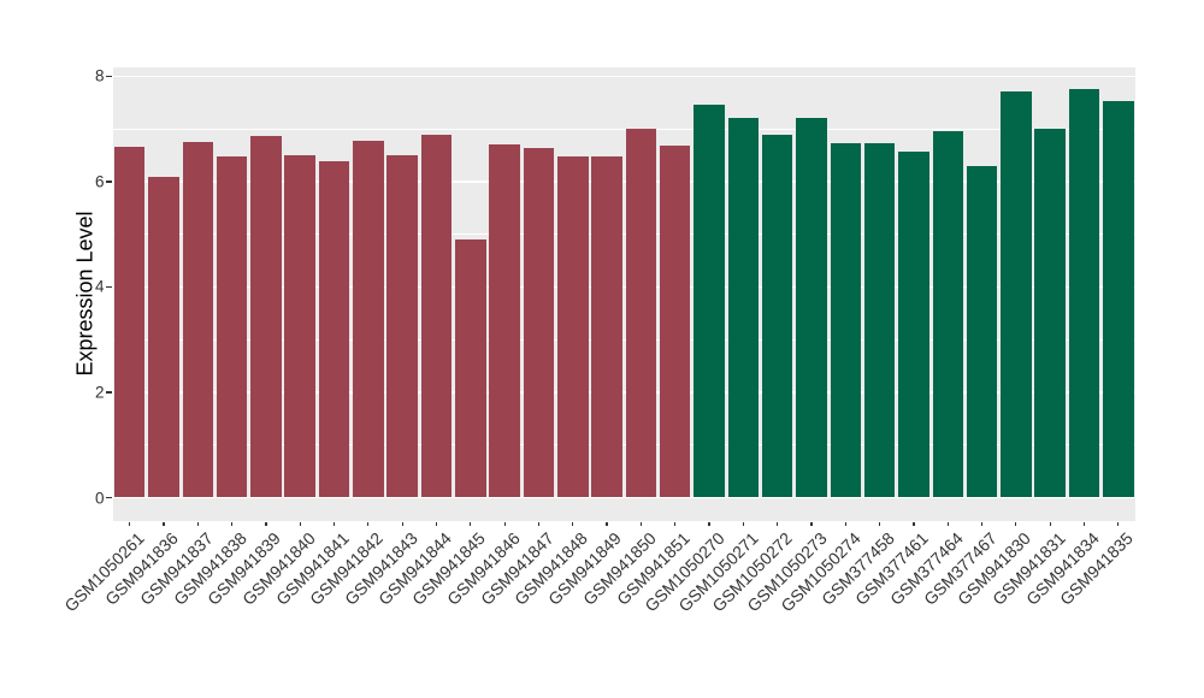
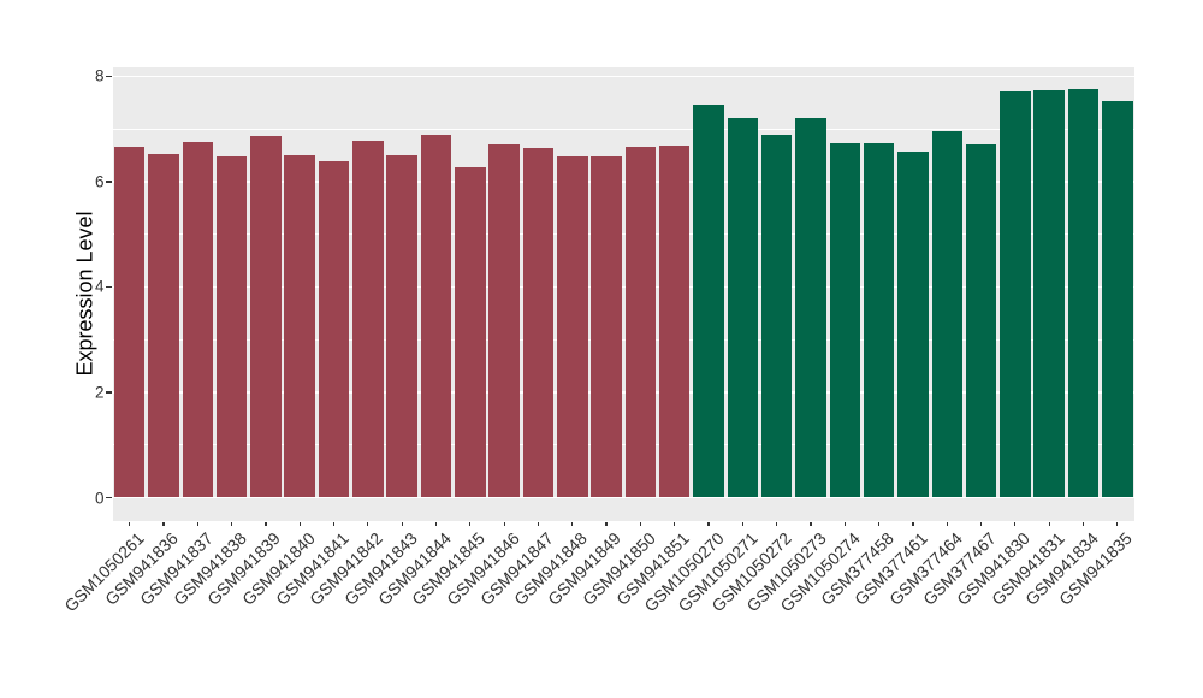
GSM941836: 6.1 -> 6.5
GSM941845: 4.9 -> 6.3
GSM941850: 7.0 -> 6.7
GSM377467: 6.3 -> 6.7
GSM941831: 7.0 -> 7.7
